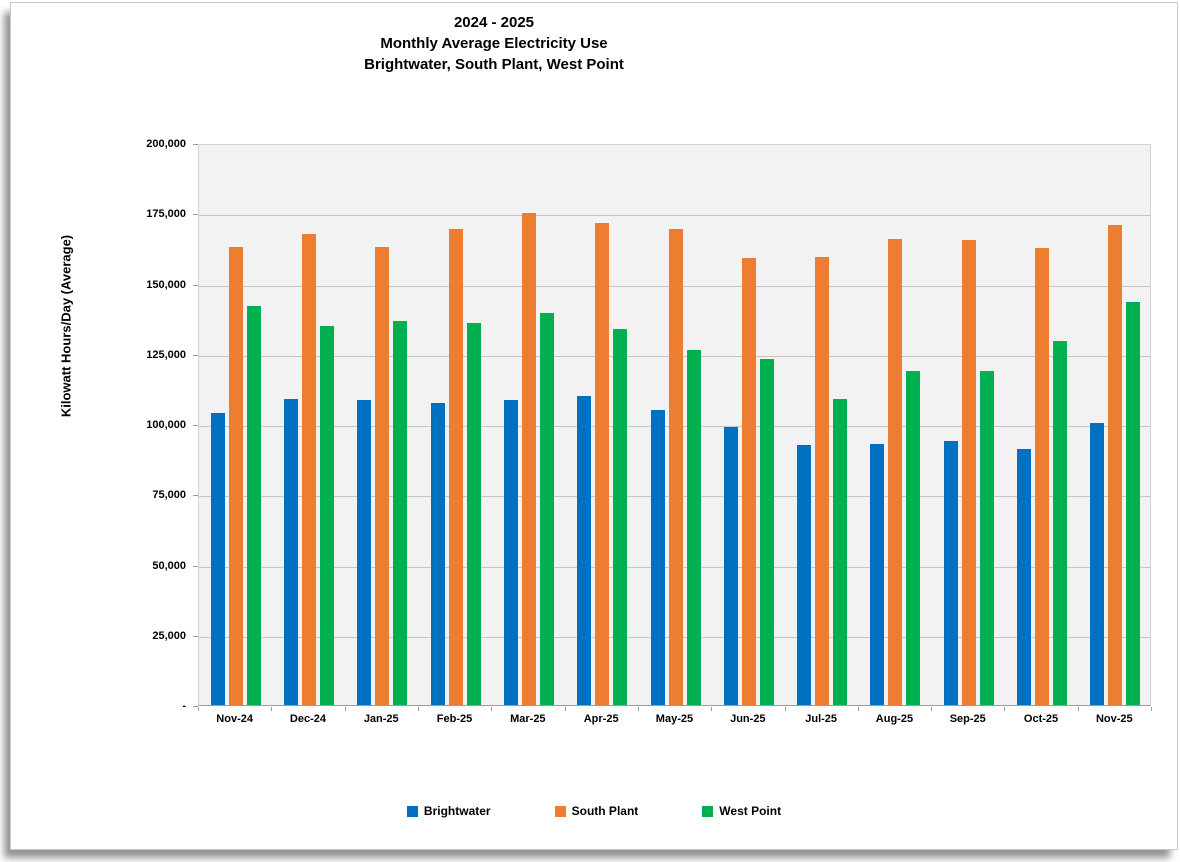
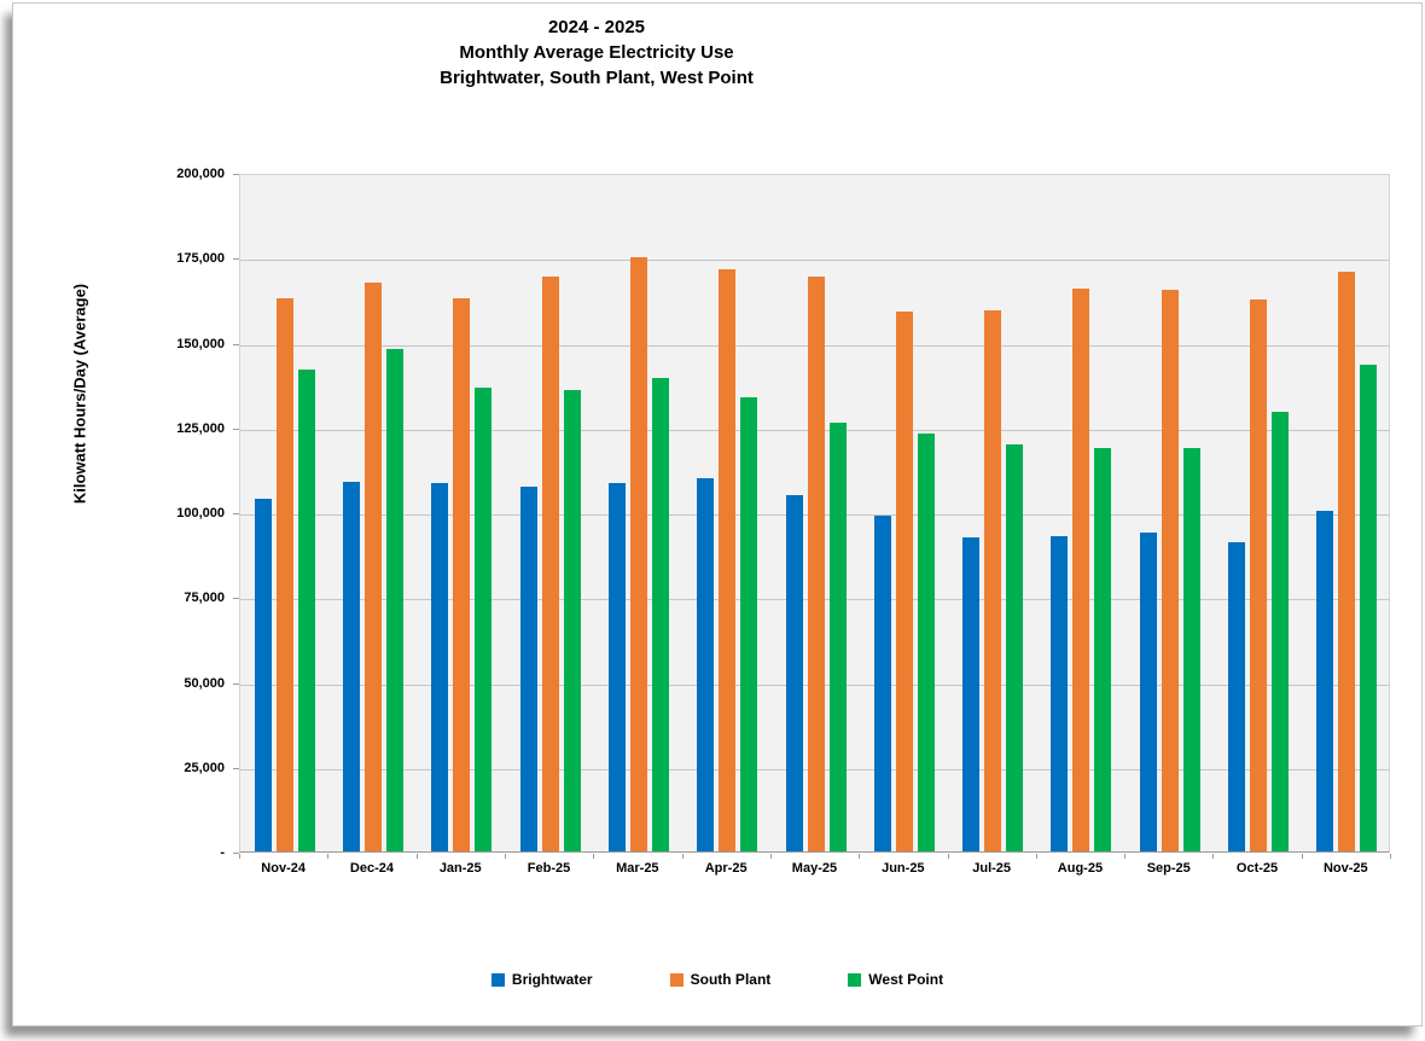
West Point/Dec-24: 135000 -> 148000
West Point/Jul-25: 109000 -> 120000
